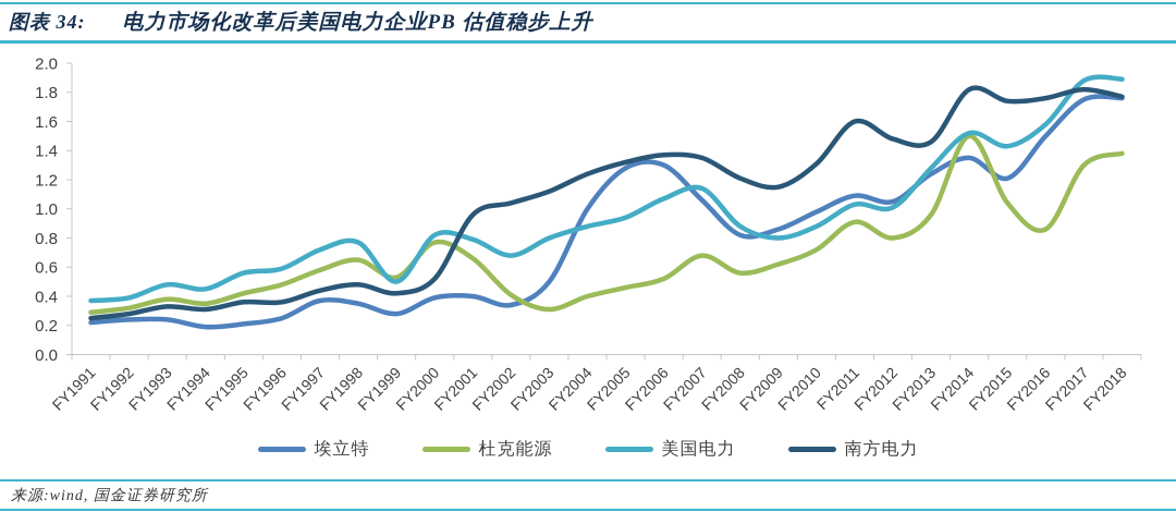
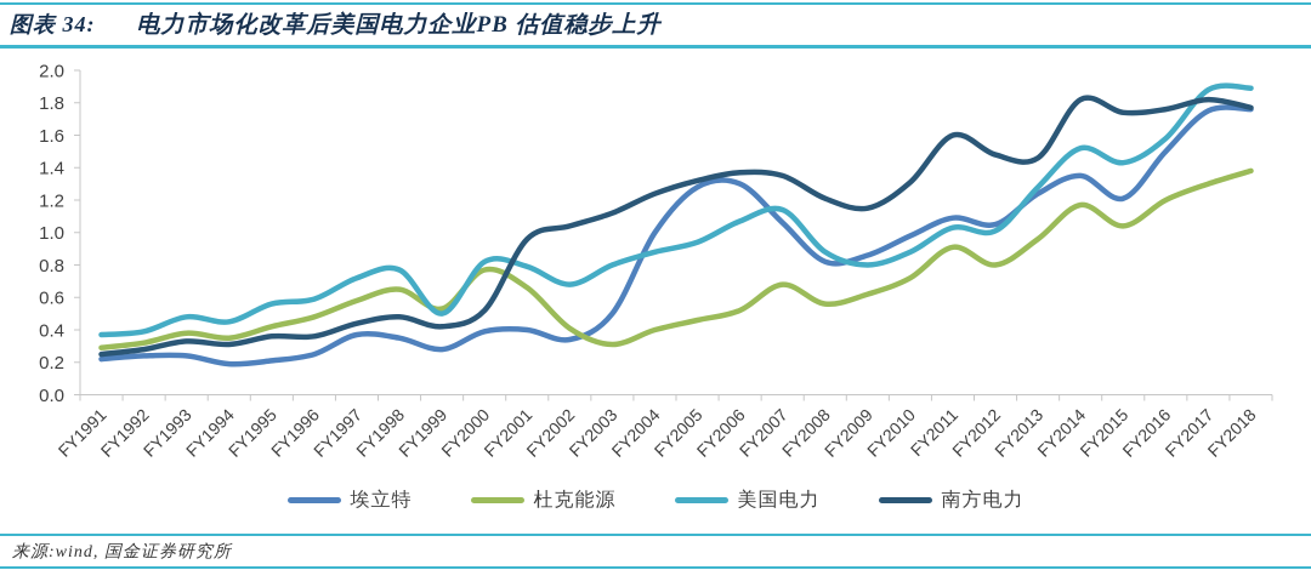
杜克能源/FY2014: 1.50 -> 1.17
杜克能源/FY2016: 0.86 -> 1.20
